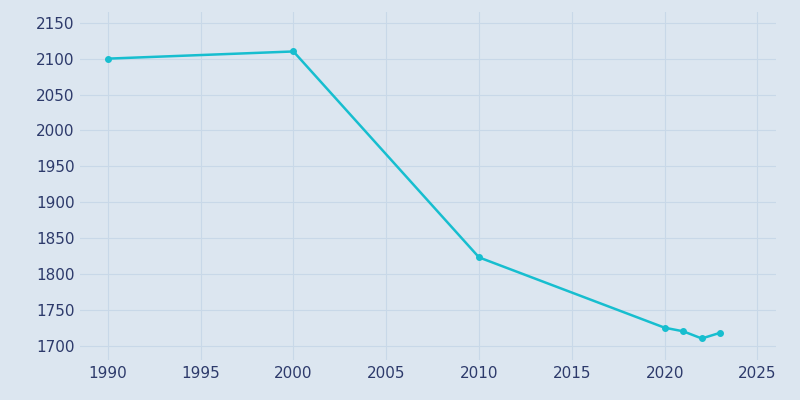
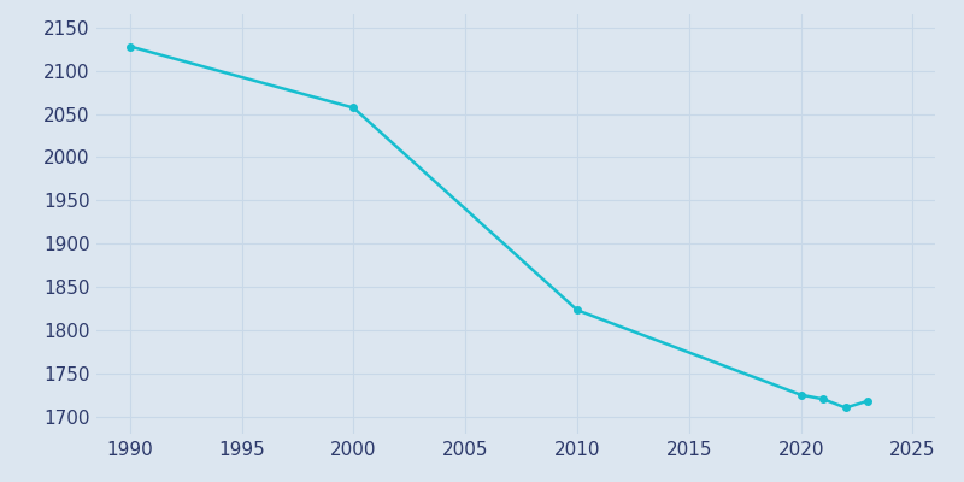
1990: 2100 -> 2128
2000: 2110 -> 2057
